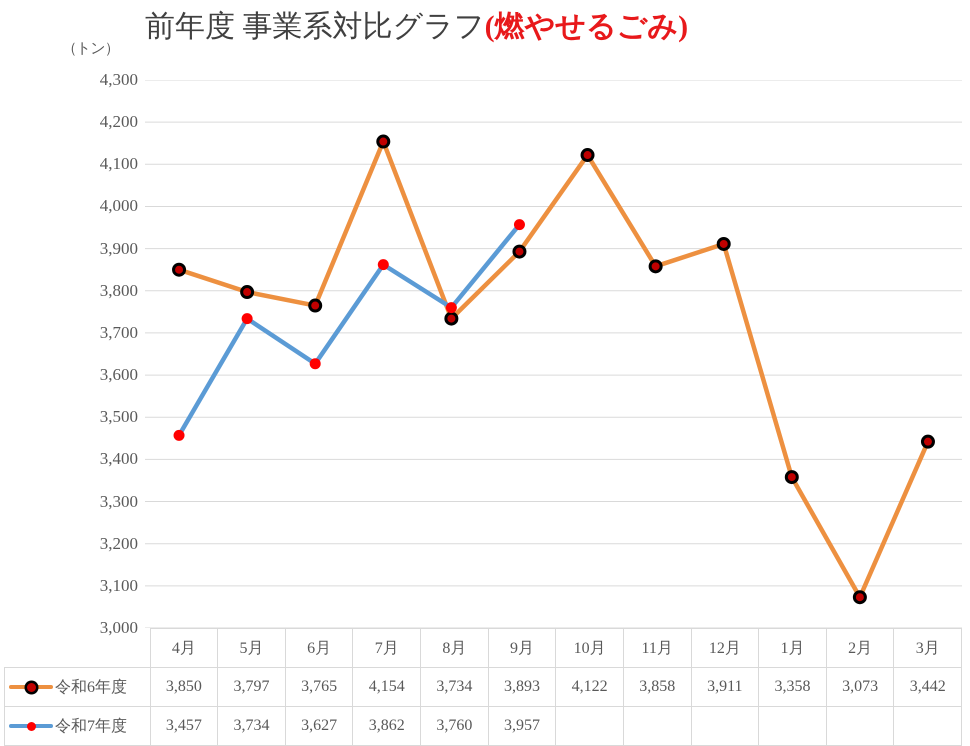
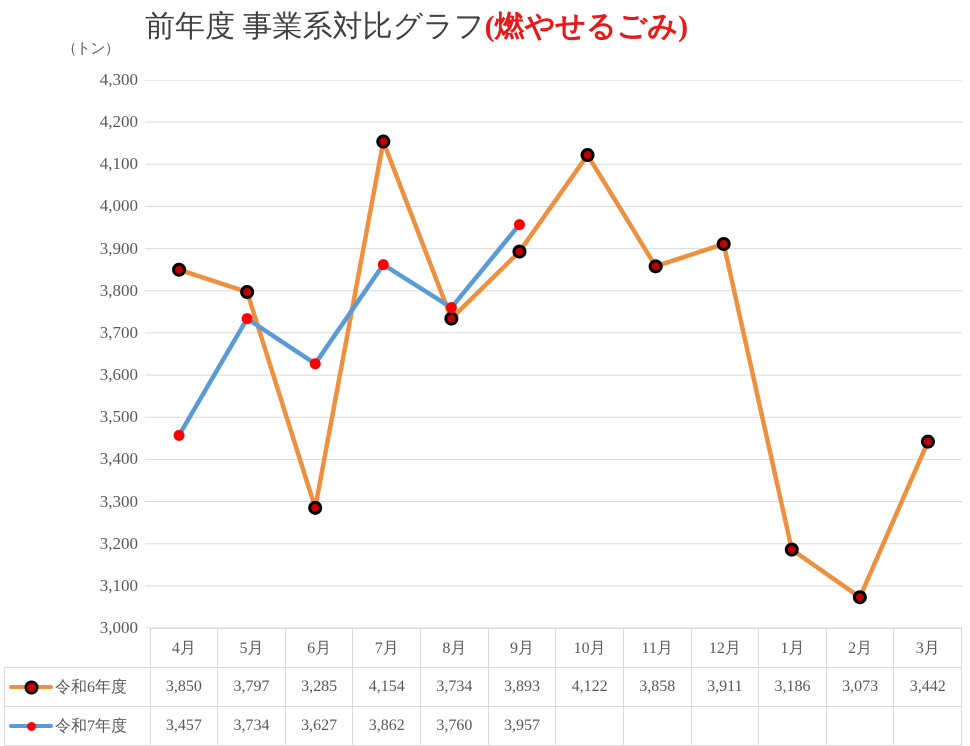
令和6年度/6月: 3,765 -> 3,285
令和6年度/1月: 3,358 -> 3,186
